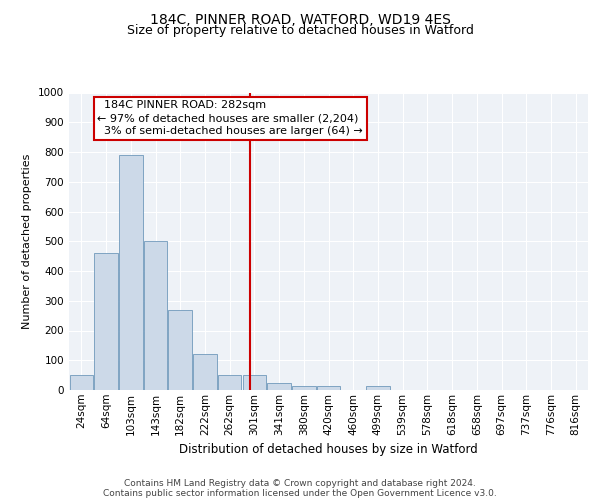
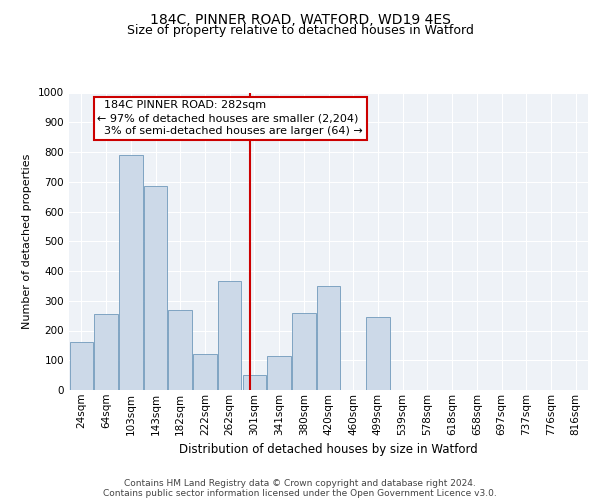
24sqm: 50 -> 160
64sqm: 460 -> 255
143sqm: 500 -> 685
262sqm: 50 -> 365
341sqm: 22 -> 115
380sqm: 12 -> 260
420sqm: 12 -> 350
499sqm: 12 -> 245
